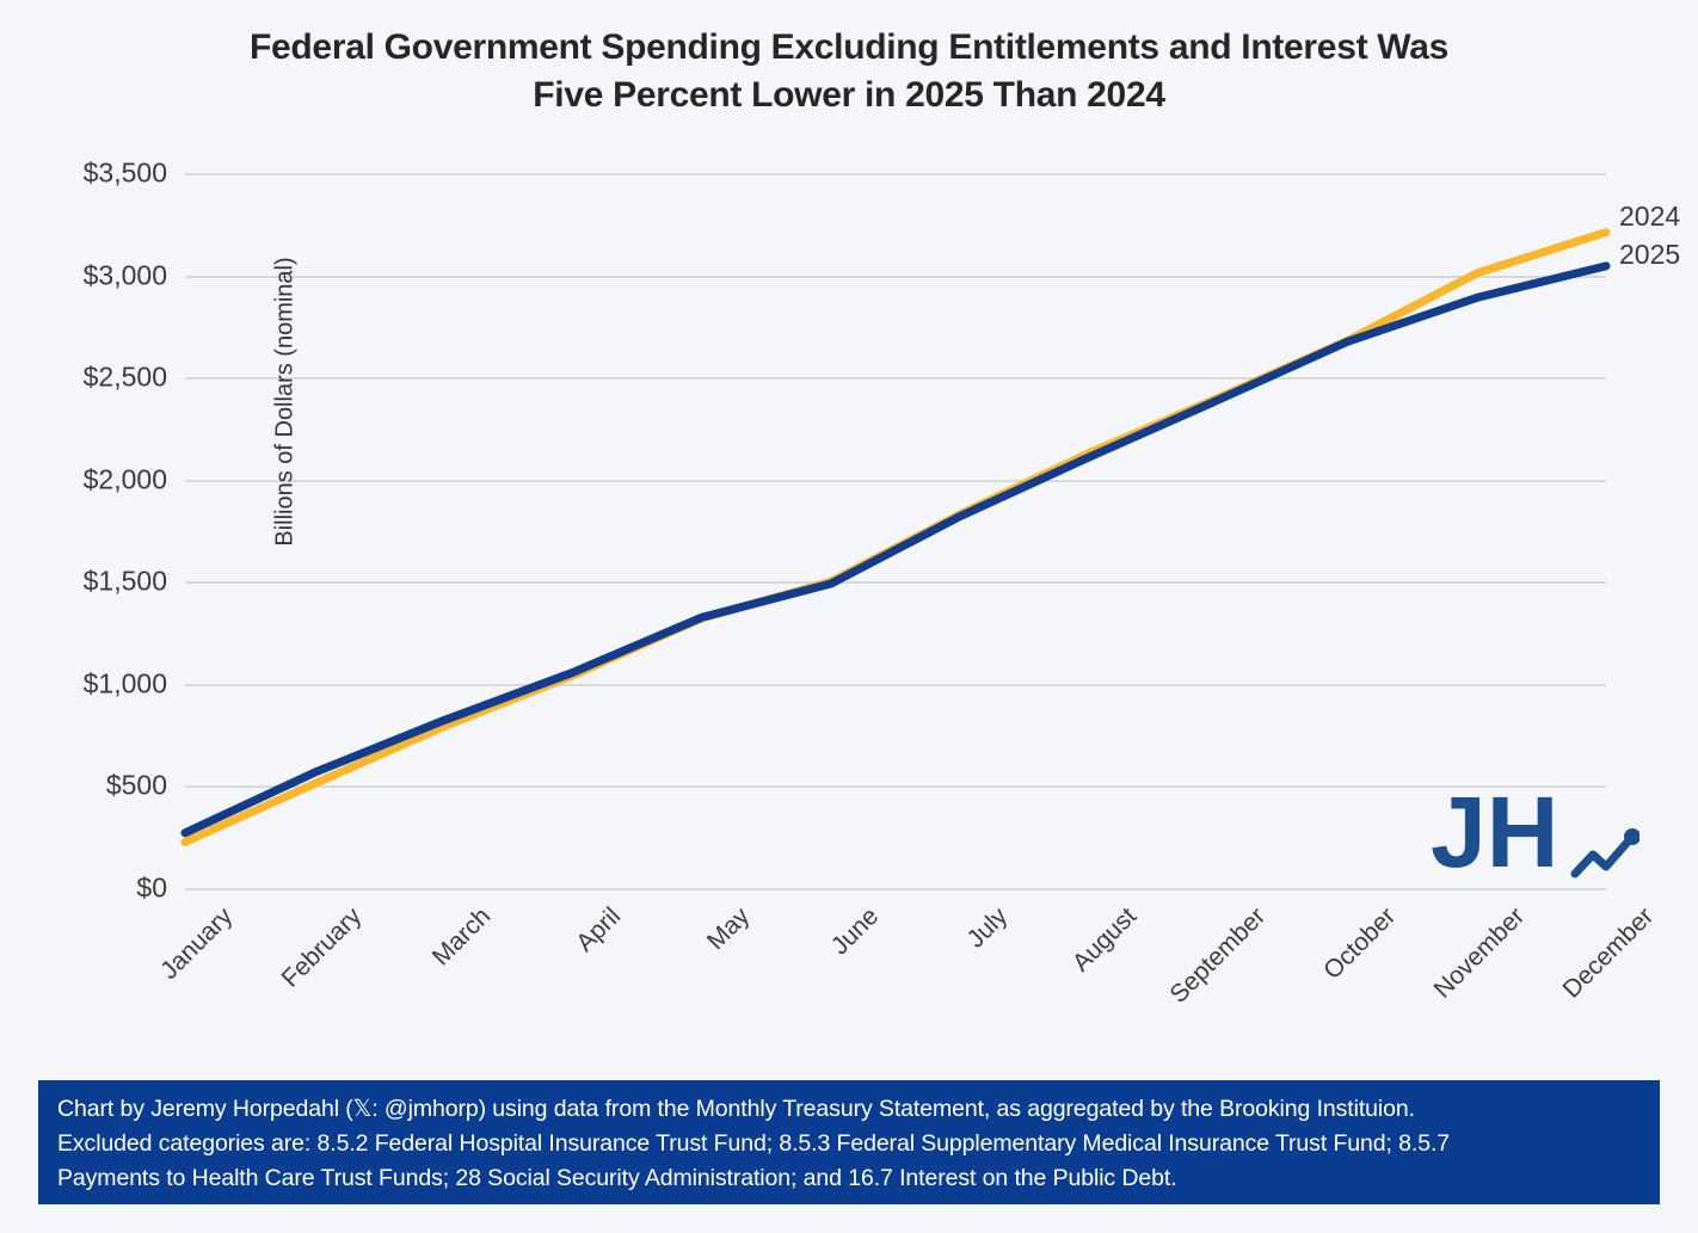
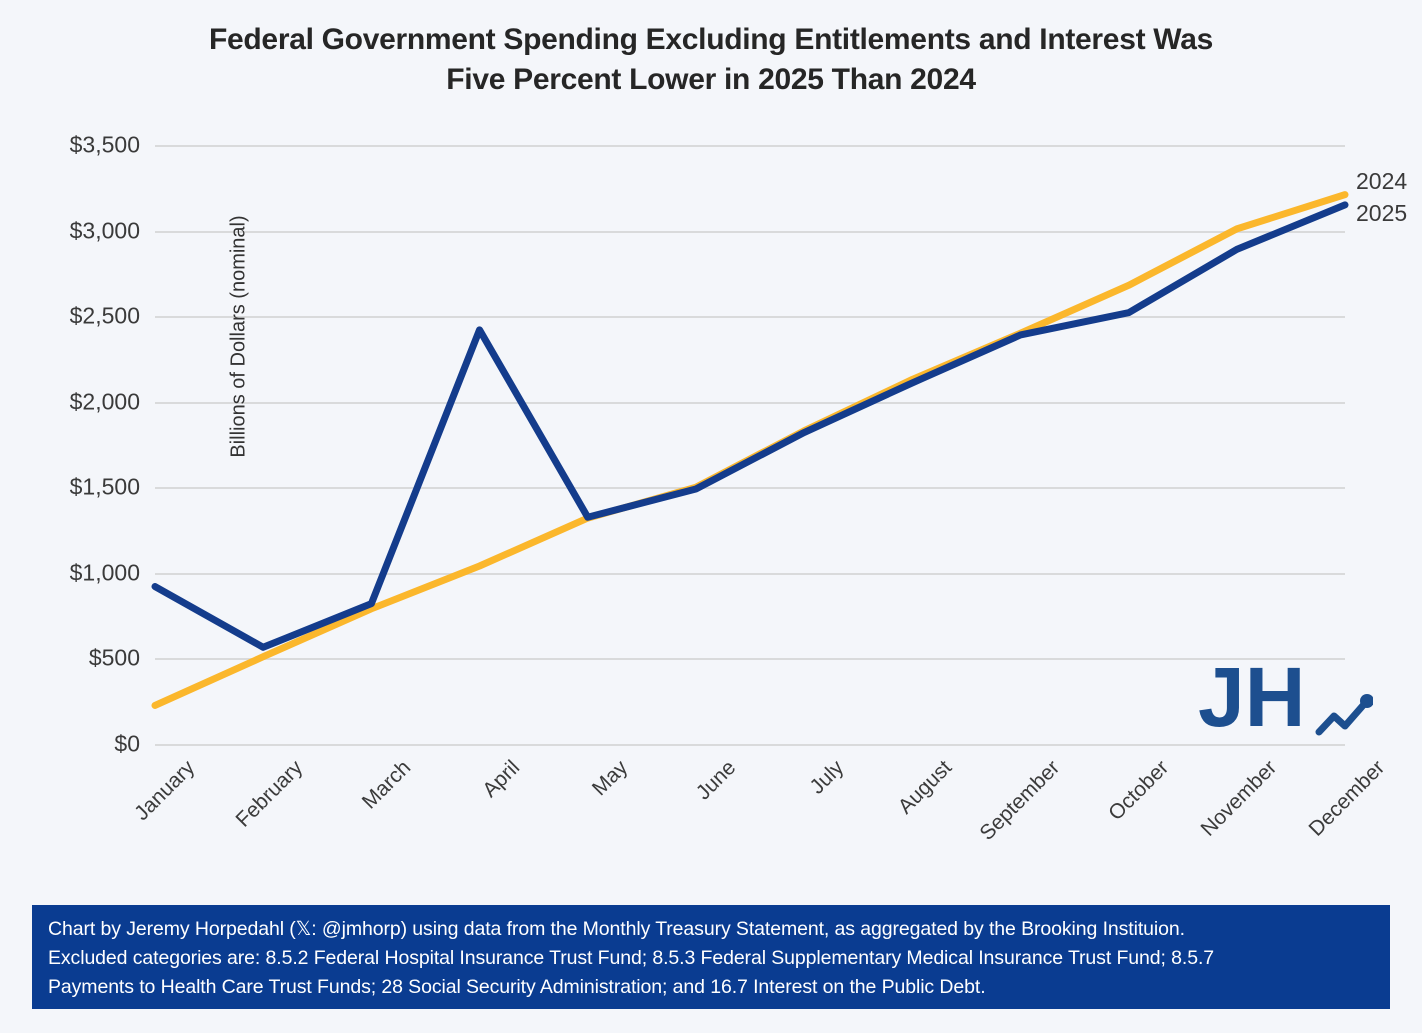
2025/January: $270 -> $920
2025/April: $1060 -> $2420
2025/October: $2680 -> $2520
2025/December: $3040 -> $3150
